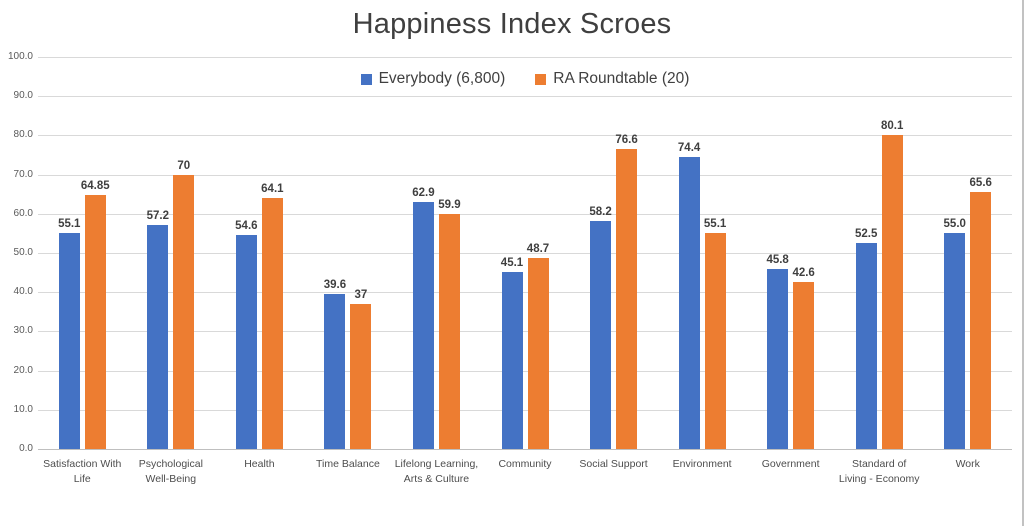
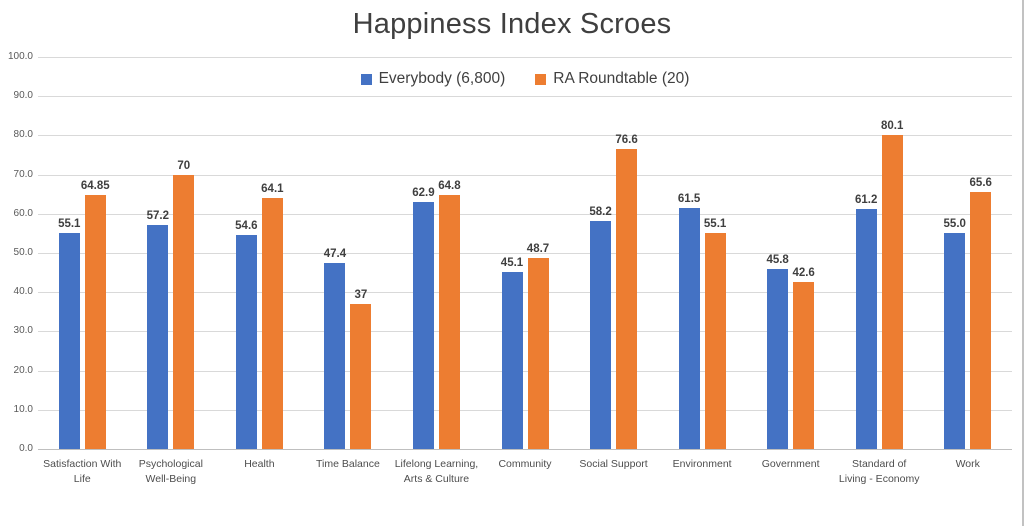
Everybody (6,800)/Time Balance: 39.6 -> 47.4
RA Roundtable (20)/Lifelong Learning, Arts & Culture: 59.9 -> 64.8
Everybody (6,800)/Environment: 74.4 -> 61.5
Everybody (6,800)/Standard of Living - Economy: 52.5 -> 61.2
